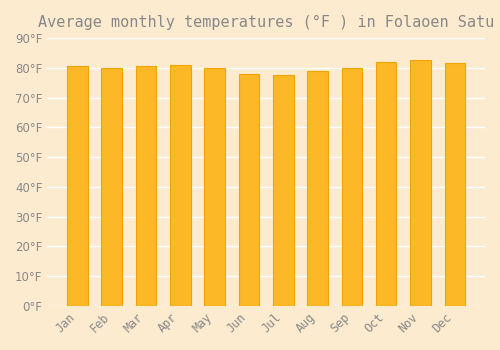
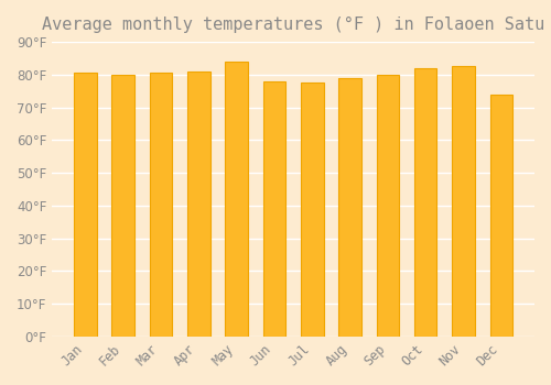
May: 80.0°F -> 84.0°F
Dec: 81.5°F -> 74.0°F
